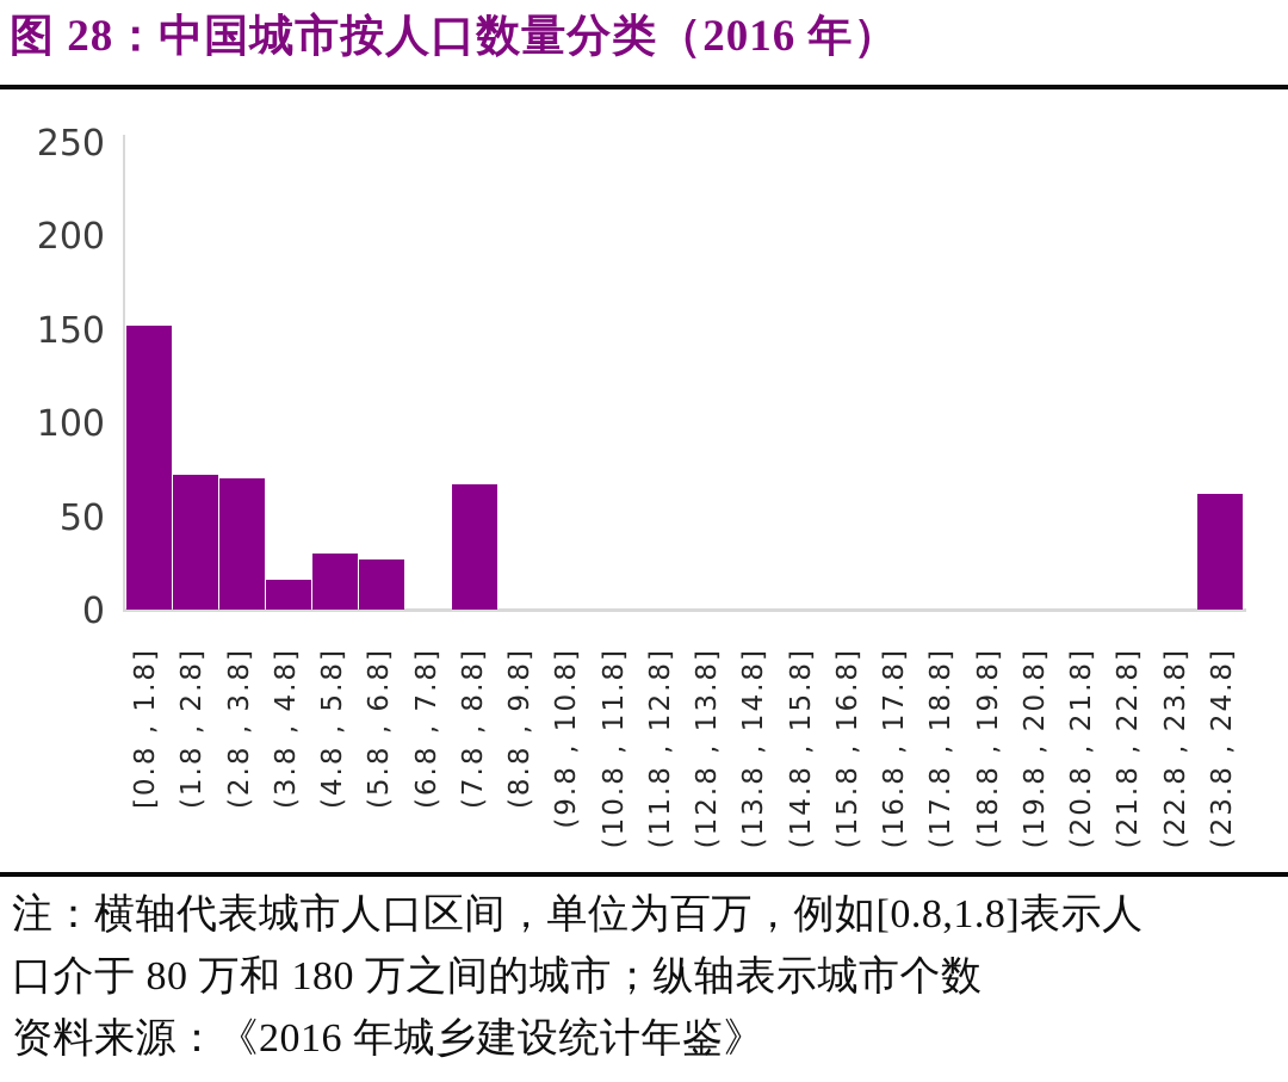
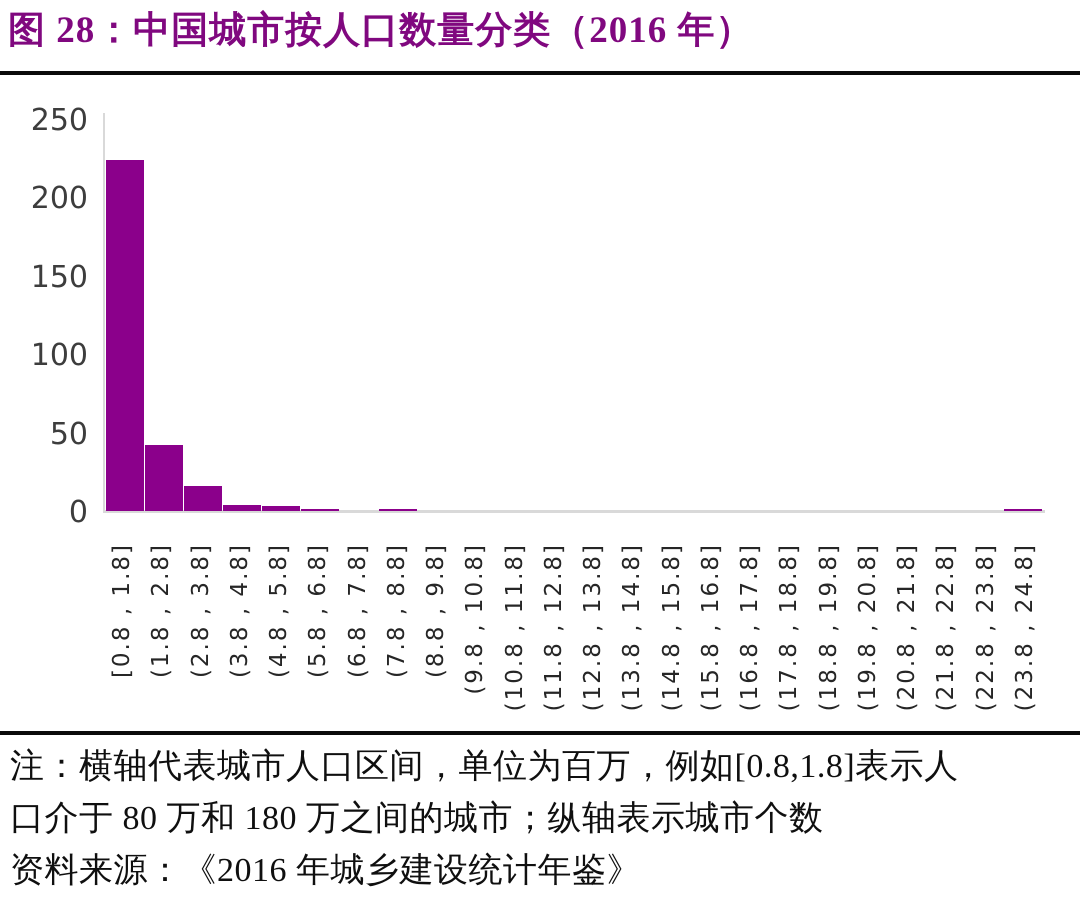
[0.8 , 1.8]: 152 -> 224
(1.8 , 2.8]: 72 -> 42
(2.8 , 3.8]: 70 -> 16
(3.8 , 4.8]: 16 -> 4
(4.8 , 5.8]: 30 -> 3
(5.8 , 6.8]: 27 -> 1
(7.8 , 8.8]: 67 -> 1
(23.8 , 24.8]: 62 -> 1
